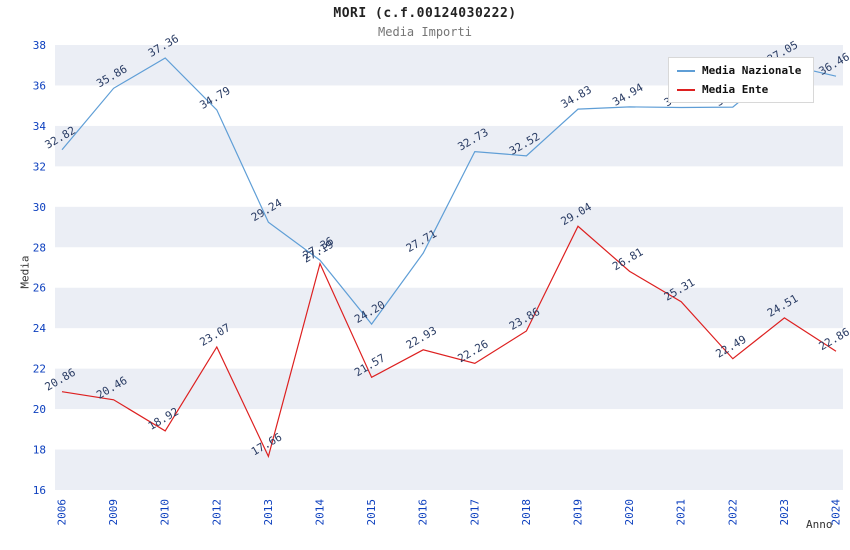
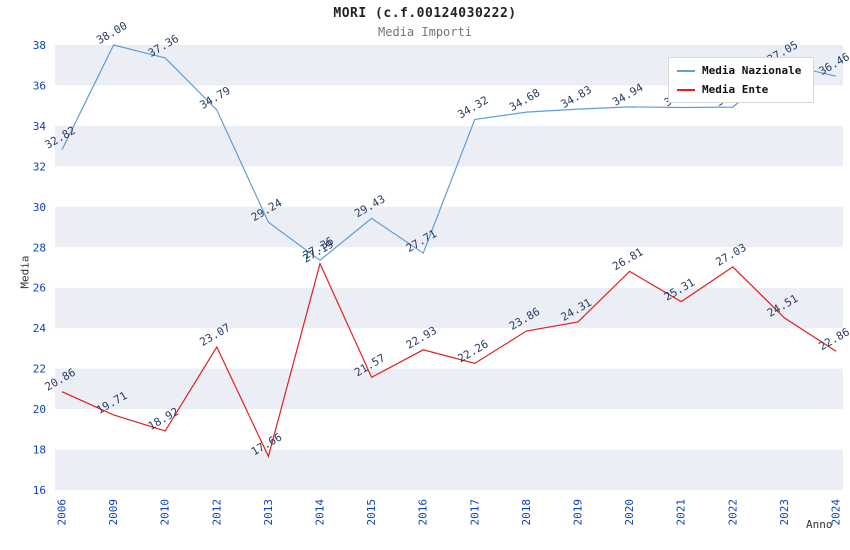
Media Nazionale/2009: 35.86 -> 38.00
Media Ente/2009: 20.46 -> 19.71
Media Nazionale/2015: 24.20 -> 29.43
Media Nazionale/2017: 32.73 -> 34.32
Media Nazionale/2018: 32.52 -> 34.68
Media Ente/2019: 29.04 -> 24.31
Media Ente/2022: 22.49 -> 27.03
